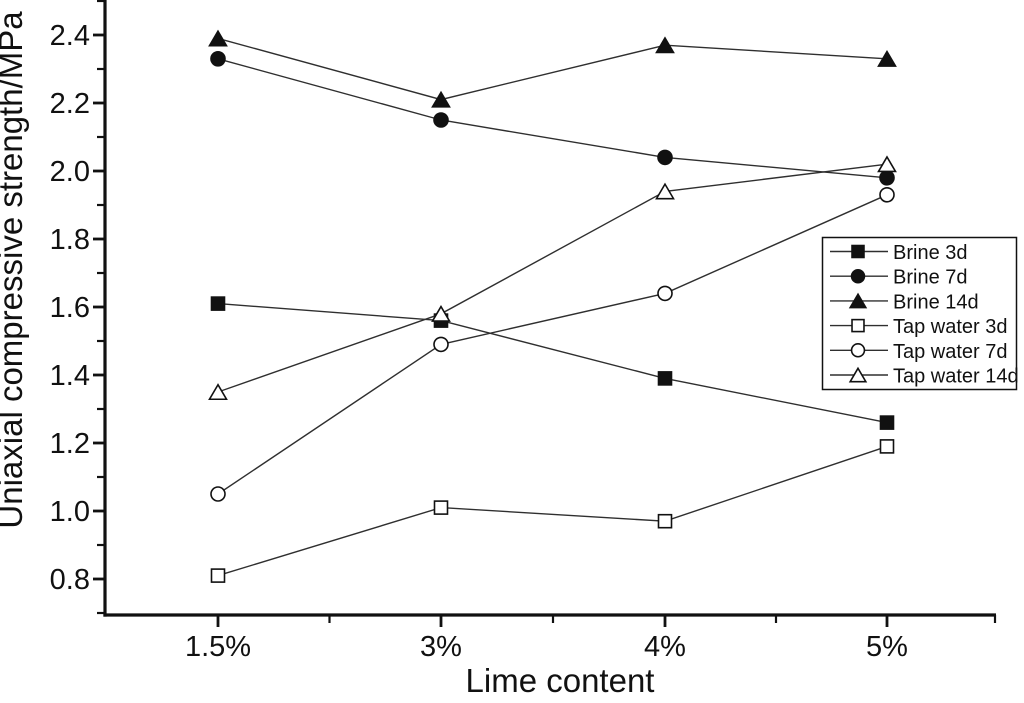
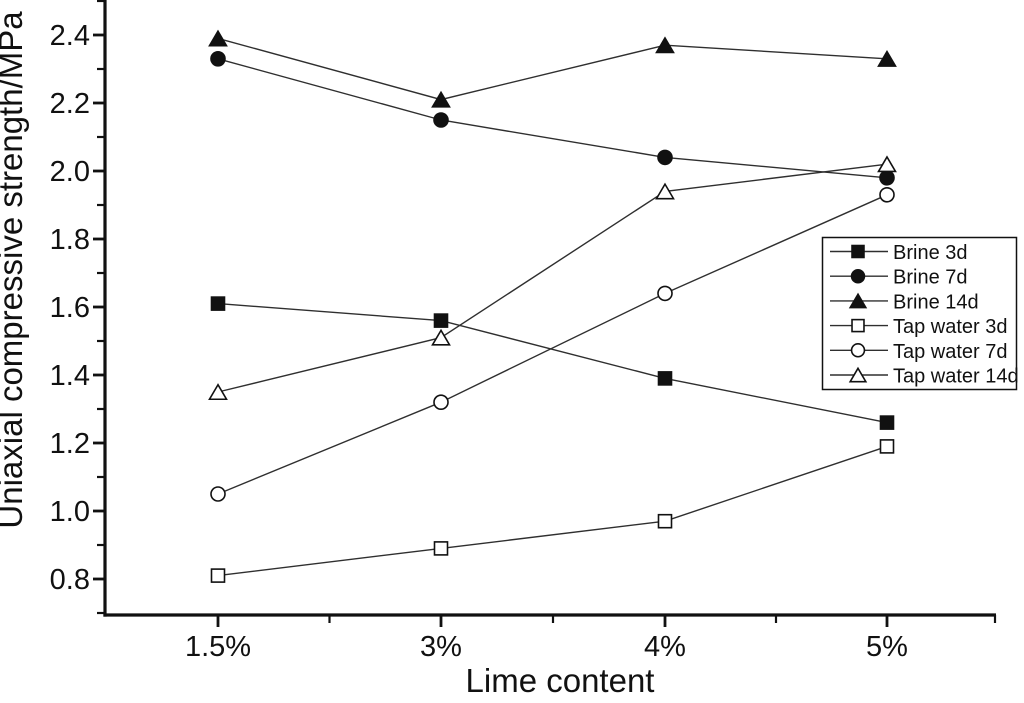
Tap water 3d/3%: 1.01 -> 0.89
Tap water 7d/3%: 1.49 -> 1.32
Tap water 14d/3%: 1.58 -> 1.51
